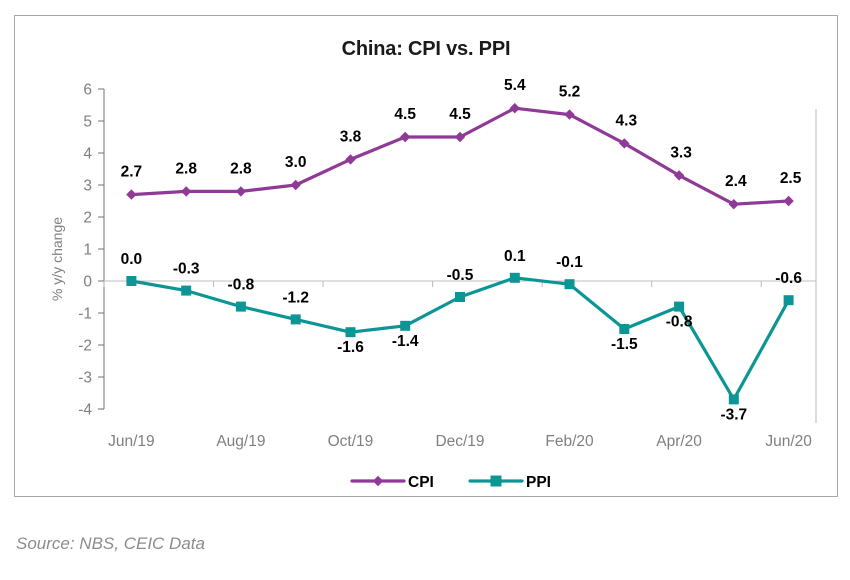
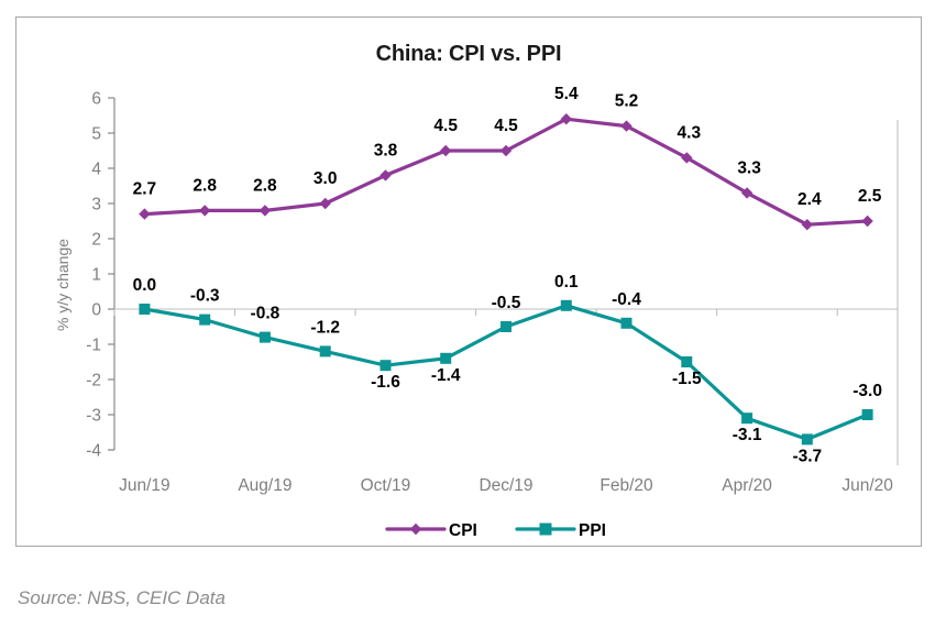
PPI/Feb/20: -0.1 -> -0.4
PPI/Apr/20: -0.8 -> -3.1
PPI/Jun/20: -0.6 -> -3.0
